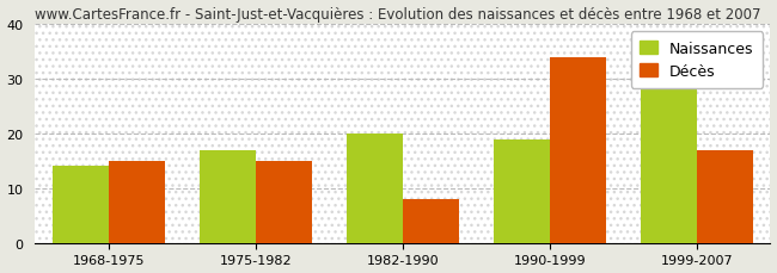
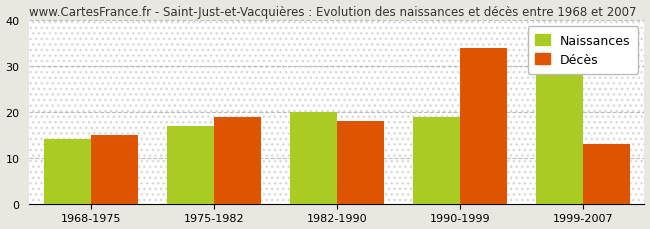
Décès/1975-1982: 15 -> 19
Décès/1982-1990: 8 -> 18
Décès/1999-2007: 17 -> 13
